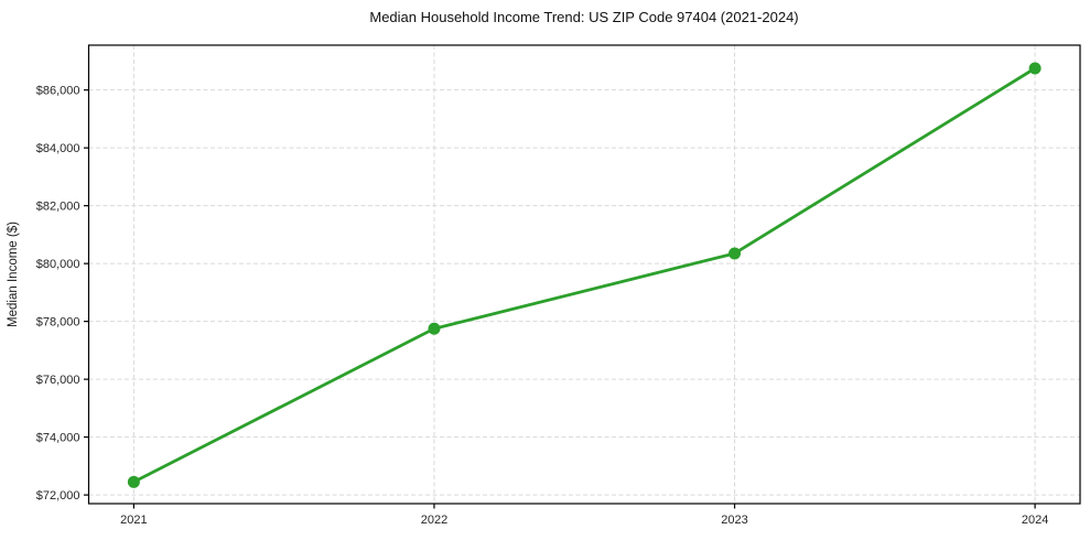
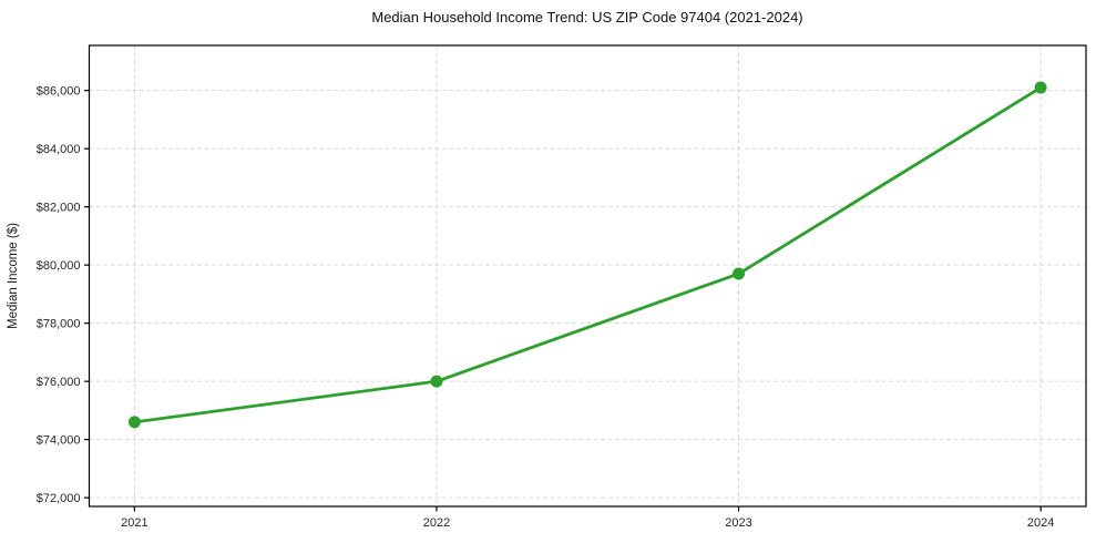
2021: $72400 -> $74600
2022: $77800 -> $76000
2023: $80400 -> $79700
2024: $86800 -> $86100
